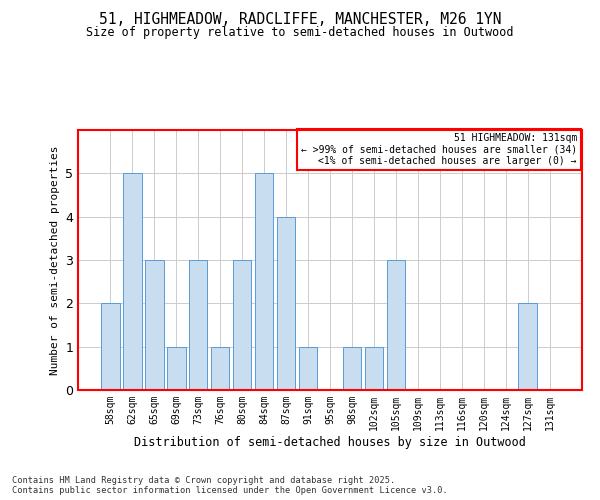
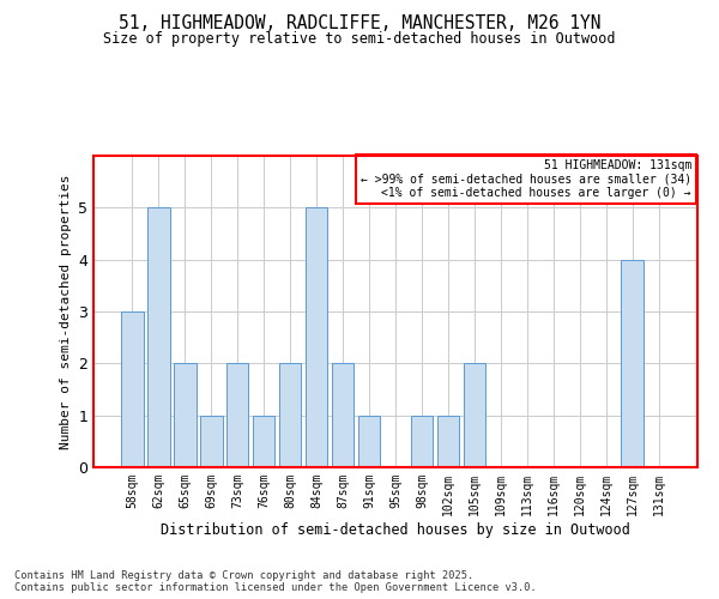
58sqm: 2 -> 3
65sqm: 3 -> 2
73sqm: 3 -> 2
80sqm: 3 -> 2
87sqm: 4 -> 2
105sqm: 3 -> 2
127sqm: 2 -> 4
